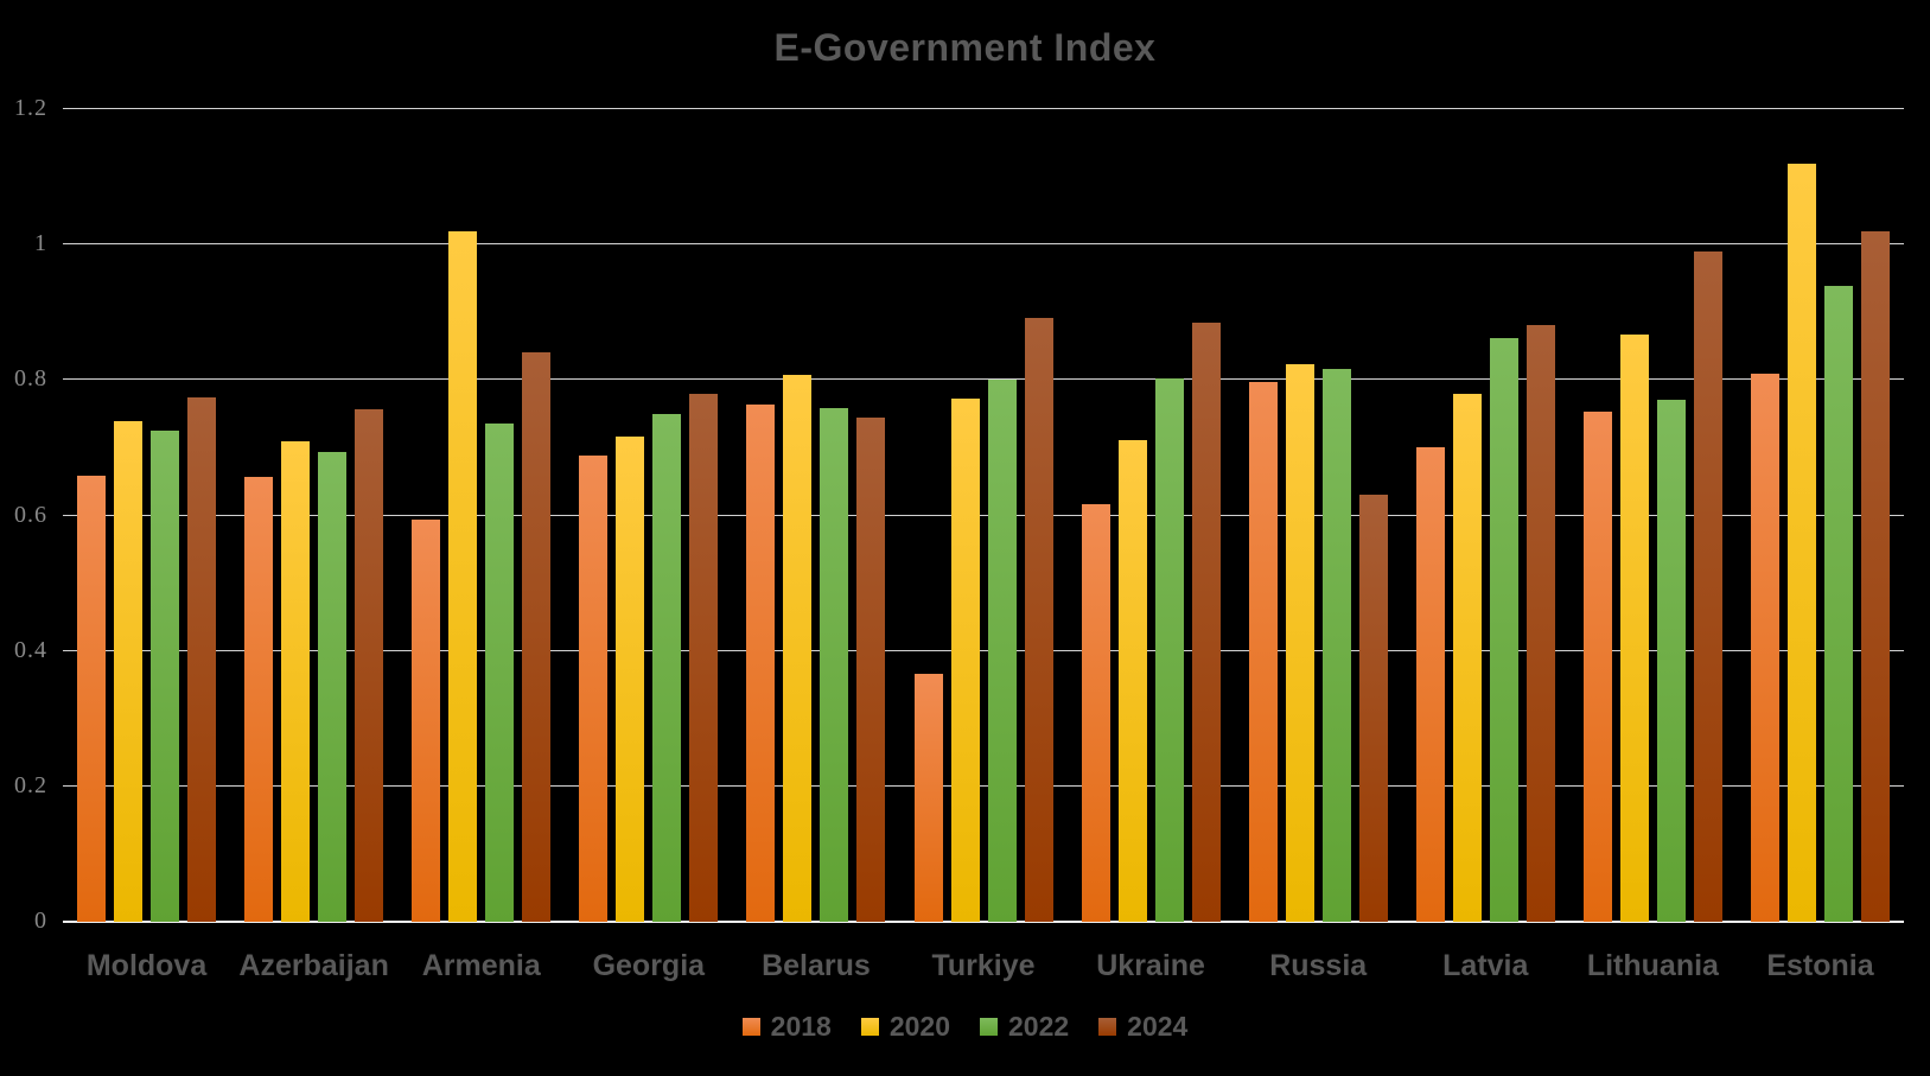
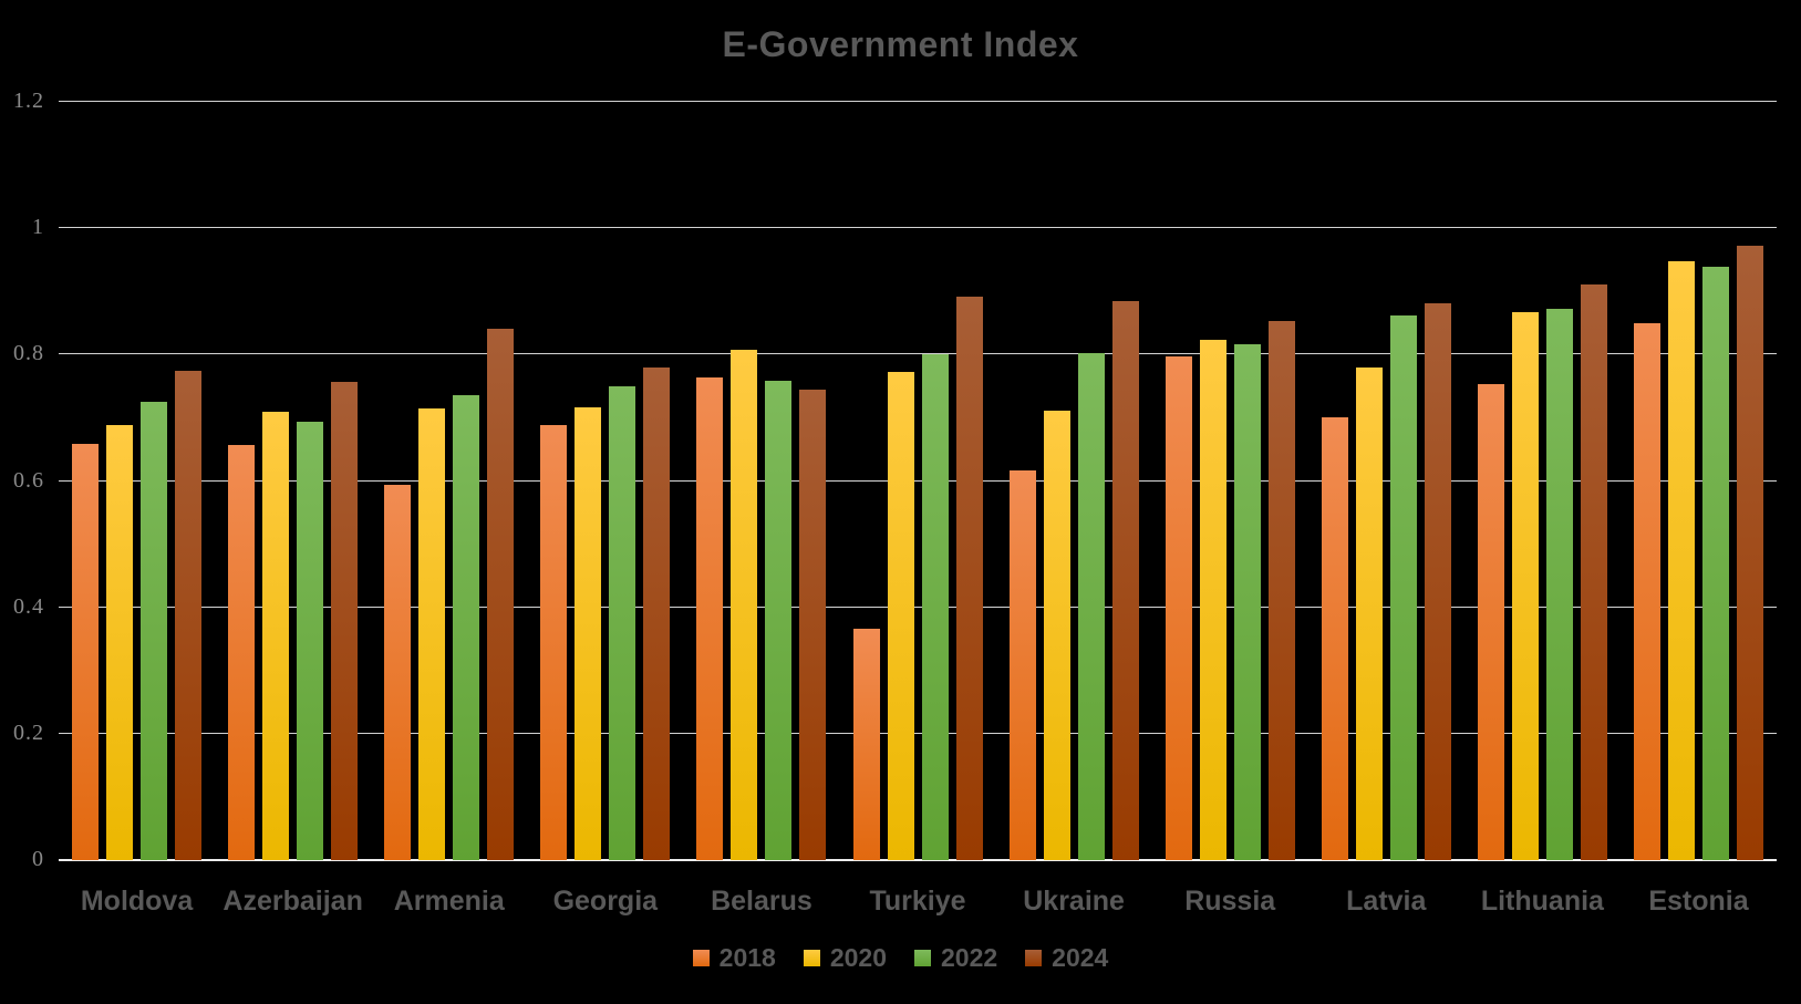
2020/Moldova: 0.74 -> 0.69
2020/Armenia: 1.02 -> 0.71
2024/Russia: 0.63 -> 0.85
2022/Lithuania: 0.77 -> 0.87
2024/Lithuania: 0.99 -> 0.91
2018/Estonia: 0.81 -> 0.85
2020/Estonia: 1.12 -> 0.95
2024/Estonia: 1.02 -> 0.97
